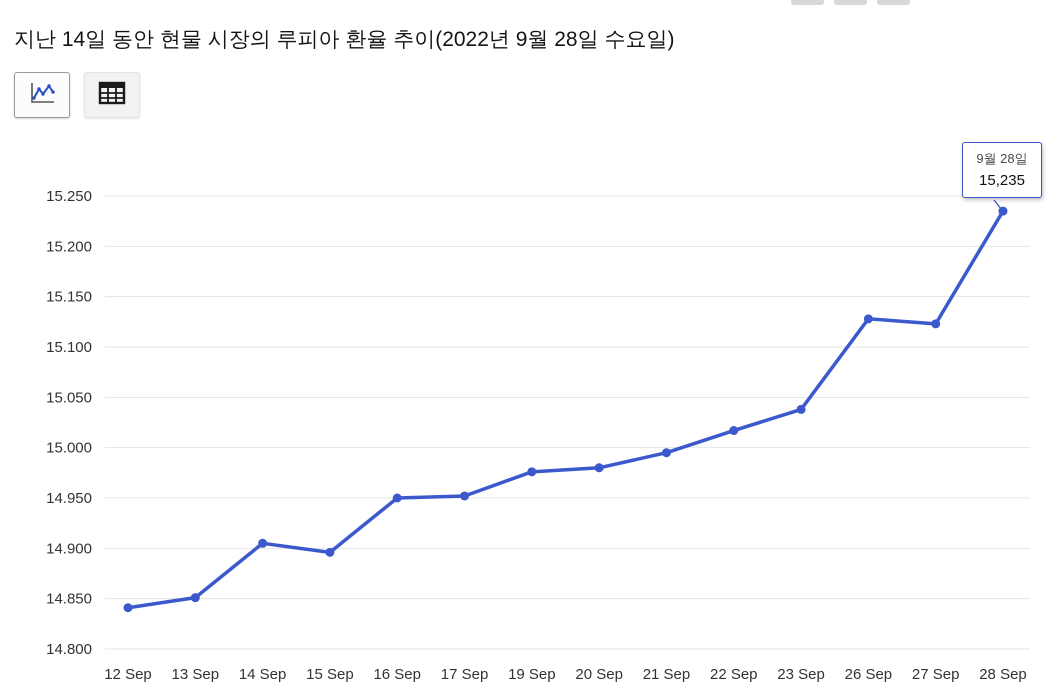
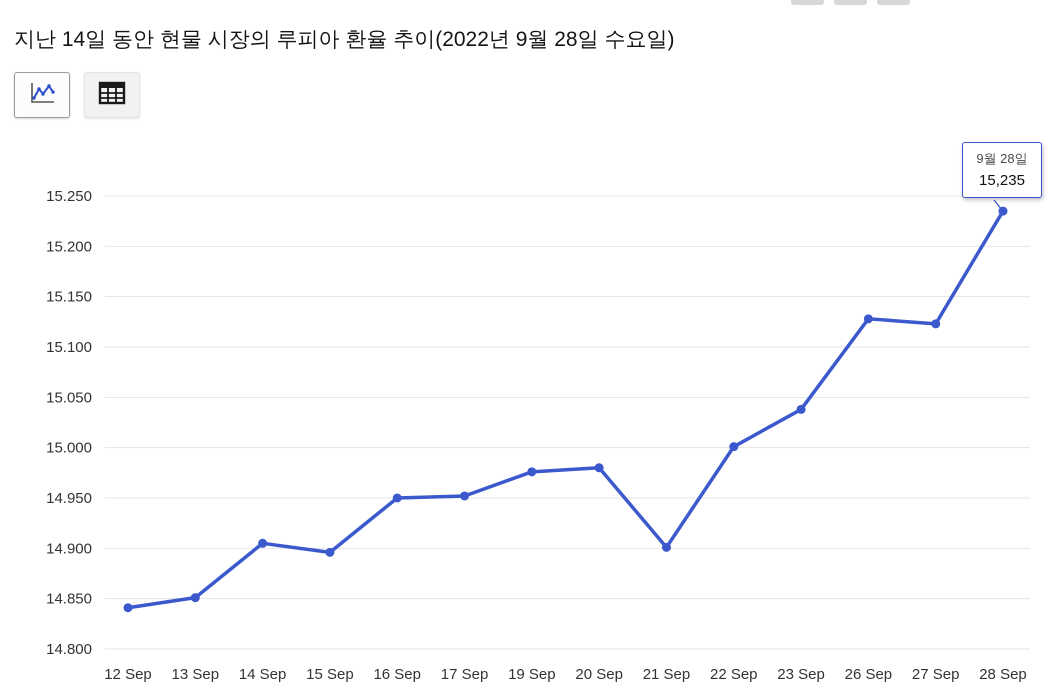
21 Sep: 14995 -> 14901
22 Sep: 15017 -> 15001
